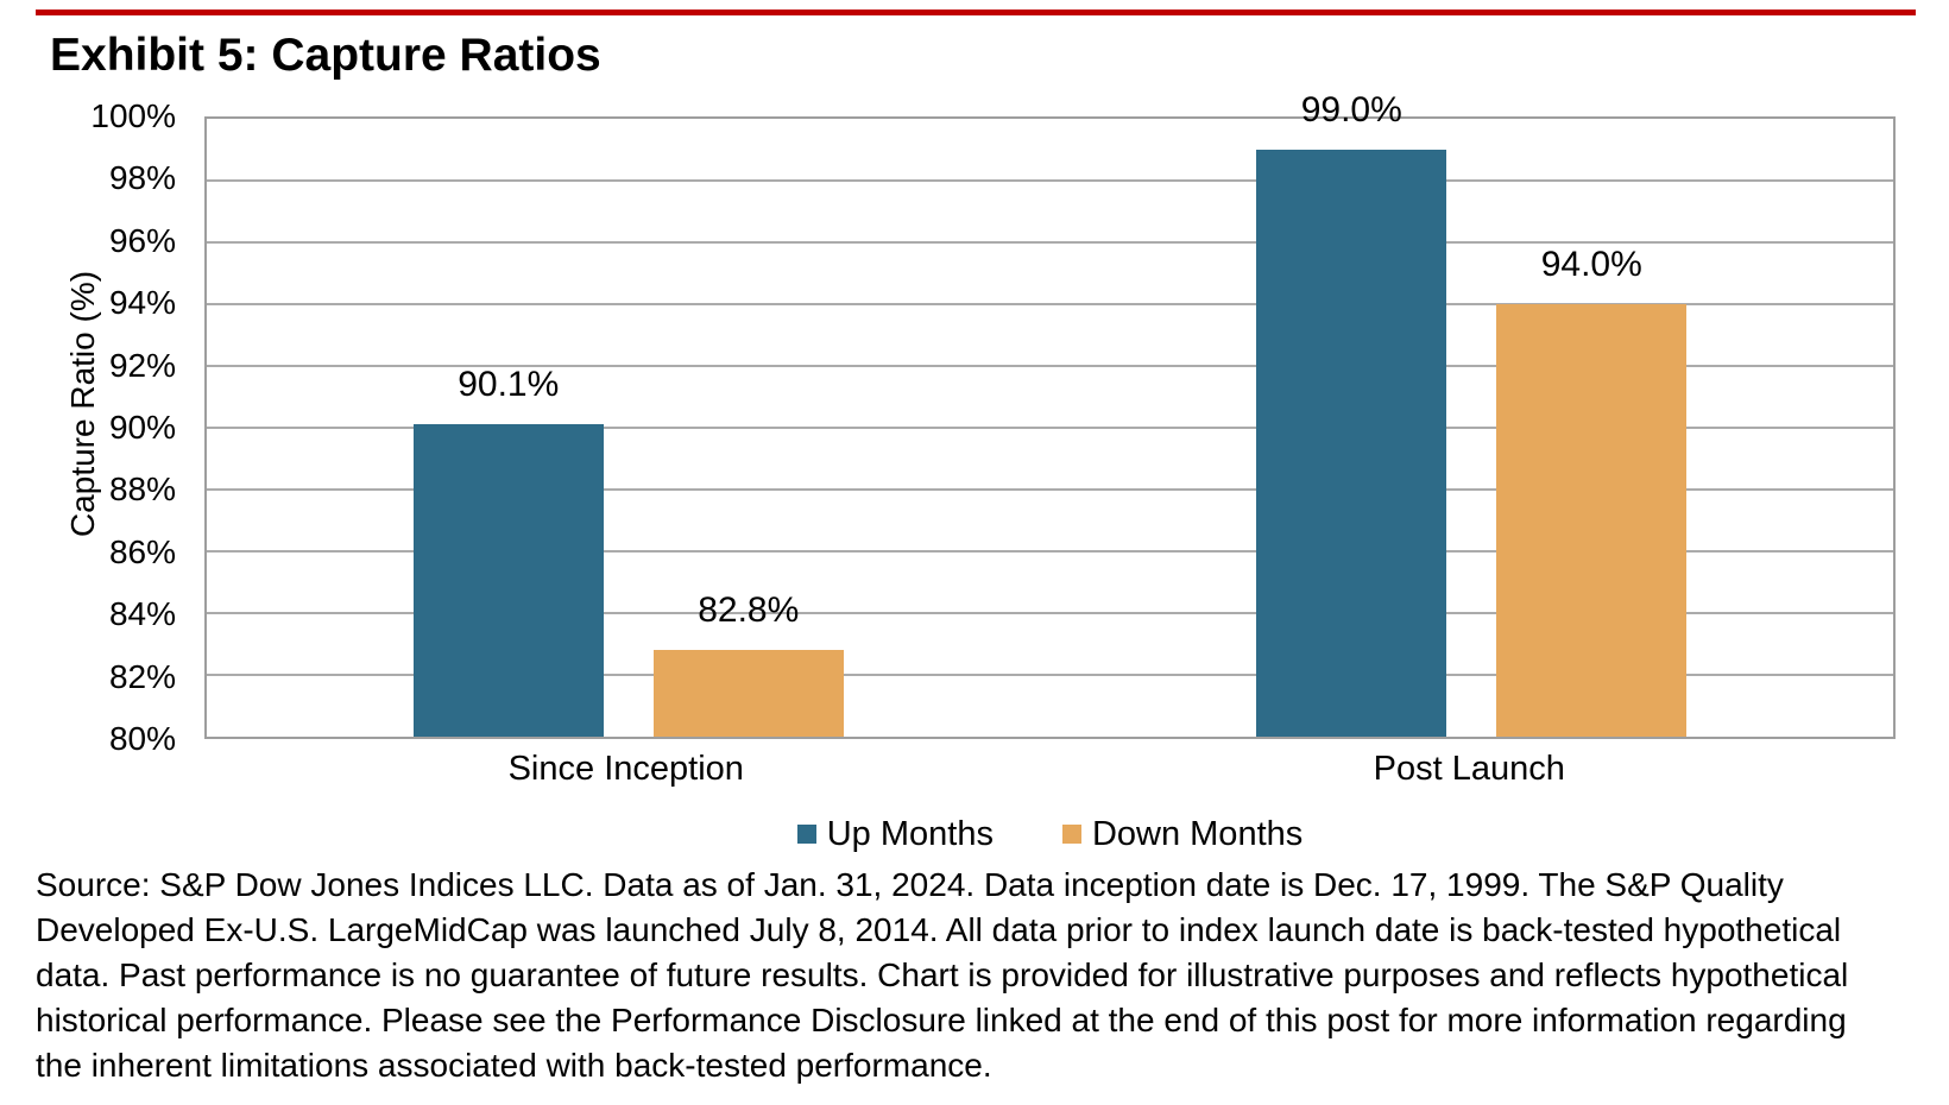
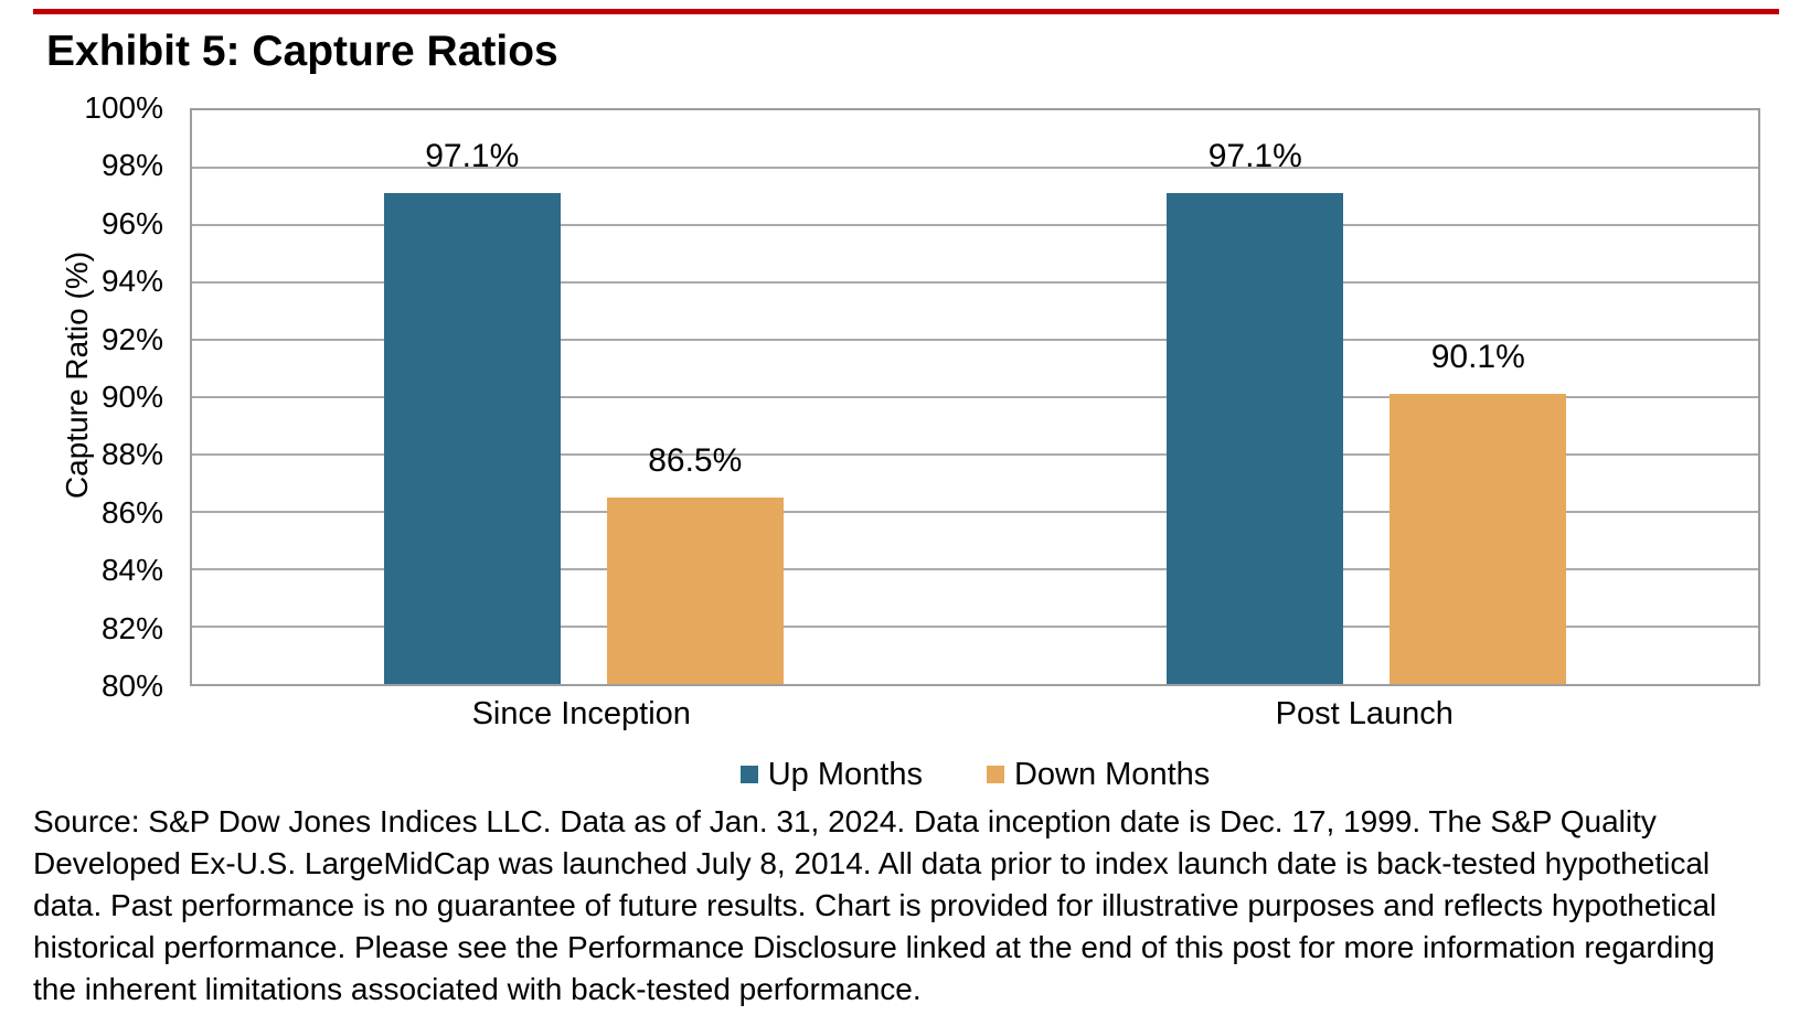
Up Months/Since Inception: 90.1% -> 97.1%
Down Months/Since Inception: 82.8% -> 86.5%
Up Months/Post Launch: 99.0% -> 97.1%
Down Months/Post Launch: 94.0% -> 90.1%
